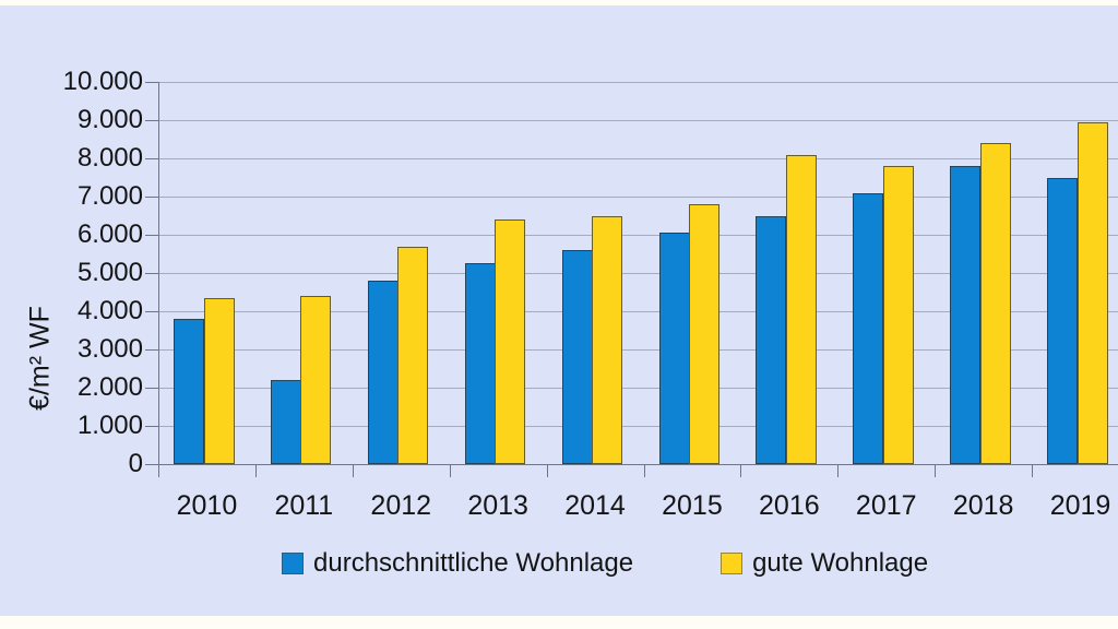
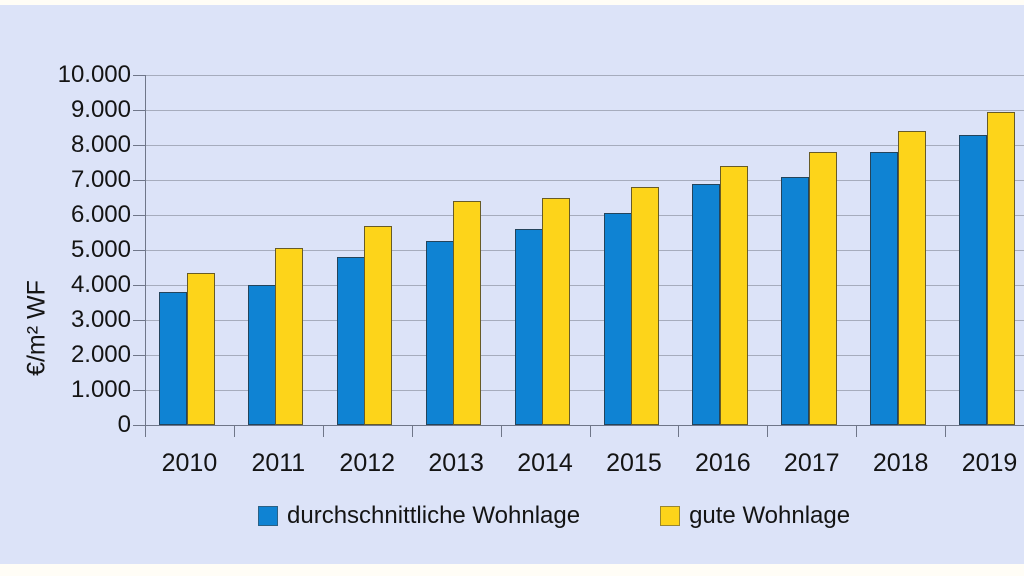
durchschnittliche Wohnlage/2011: 2200 -> 4000
gute Wohnlage/2011: 4400 -> 5000
durchschnittliche Wohnlage/2016: 6500 -> 6900
gute Wohnlage/2016: 8100 -> 7400
durchschnittliche Wohnlage/2019: 7500 -> 8300
